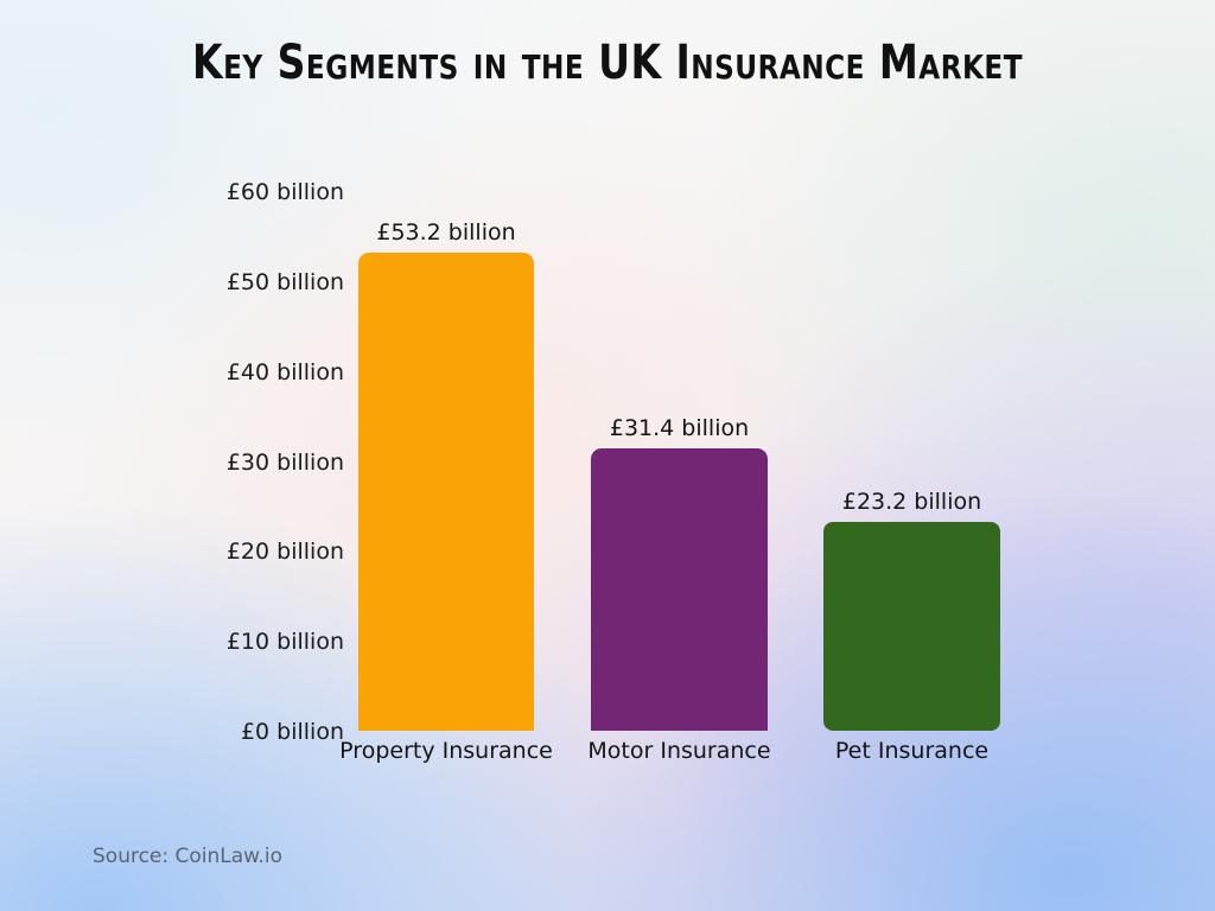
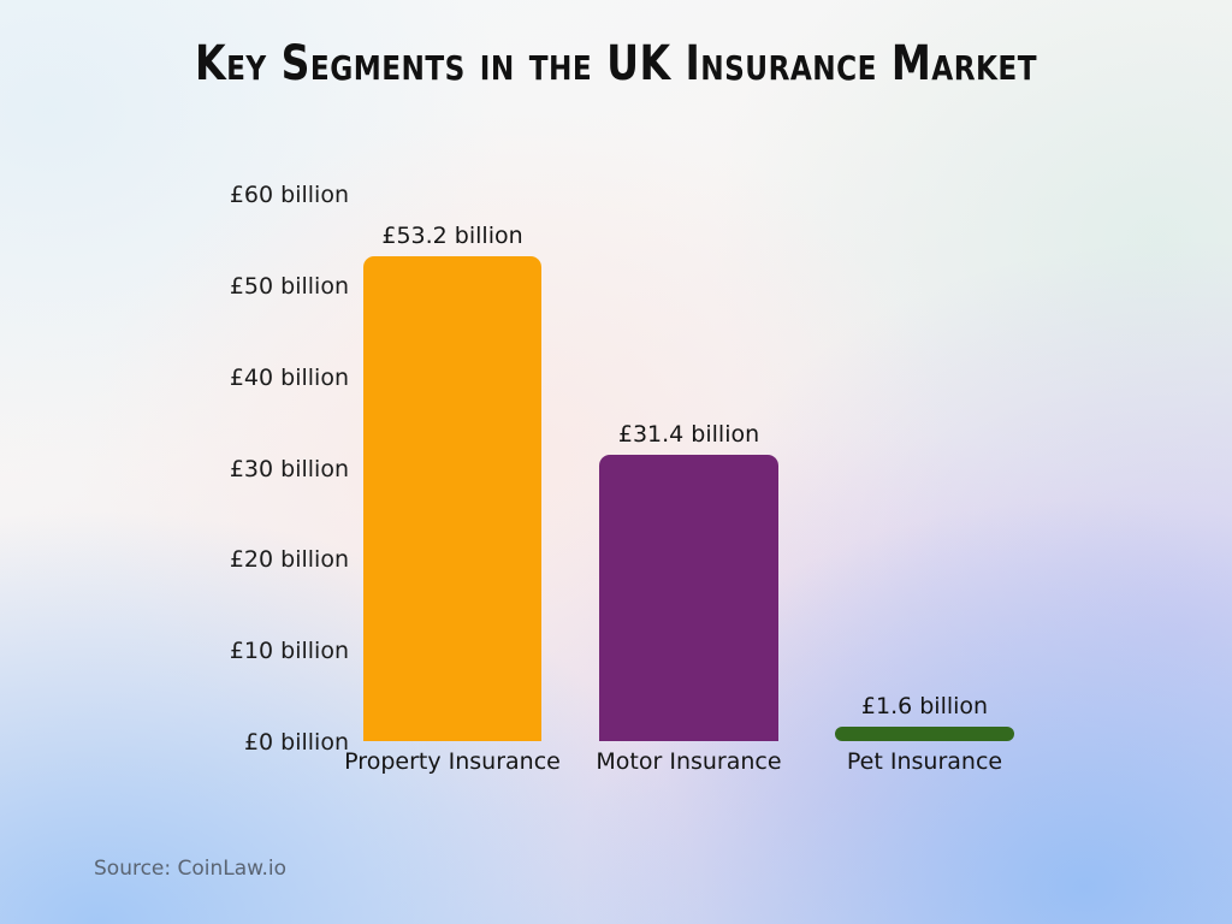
Pet Insurance: £23.2 -> £1.6
